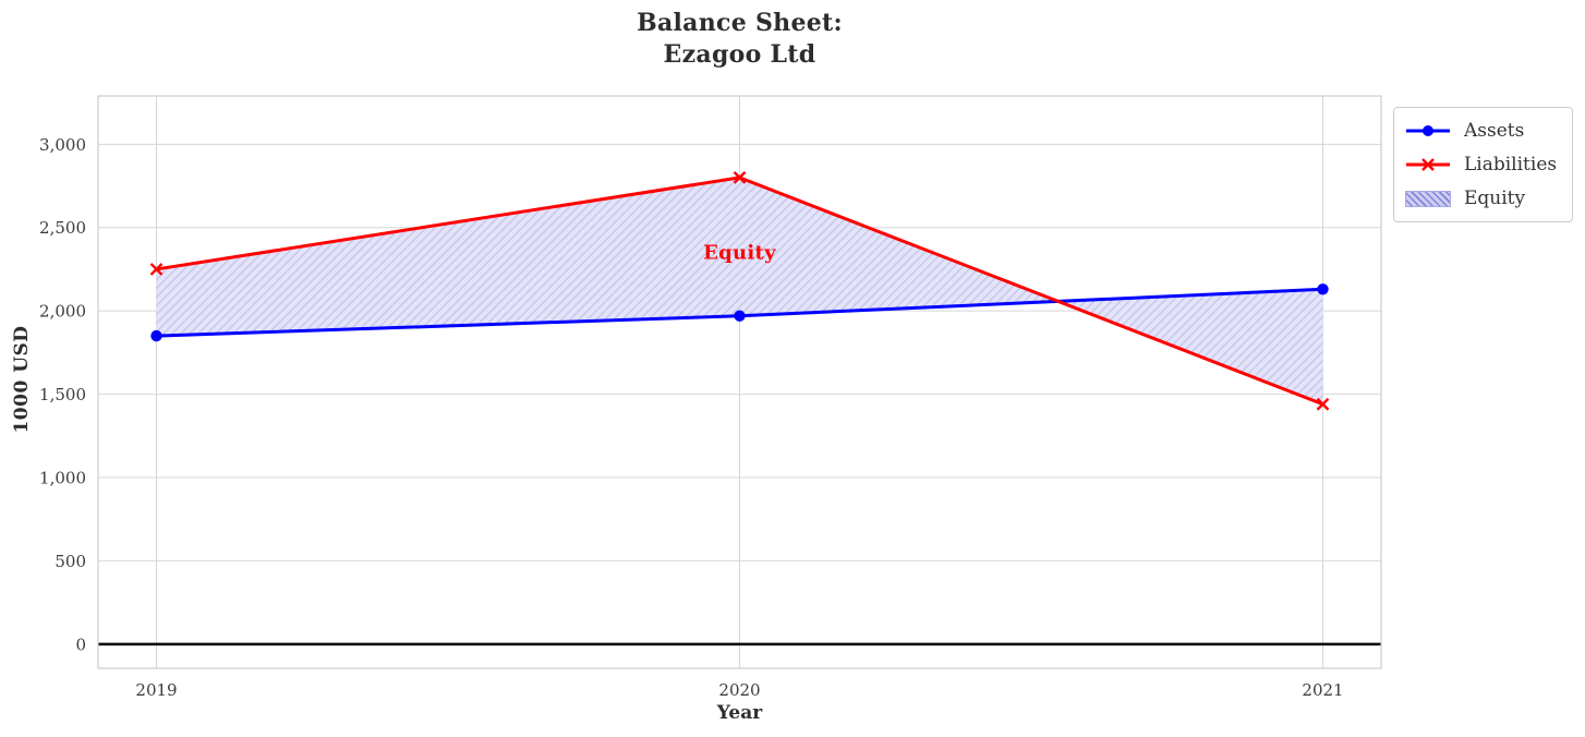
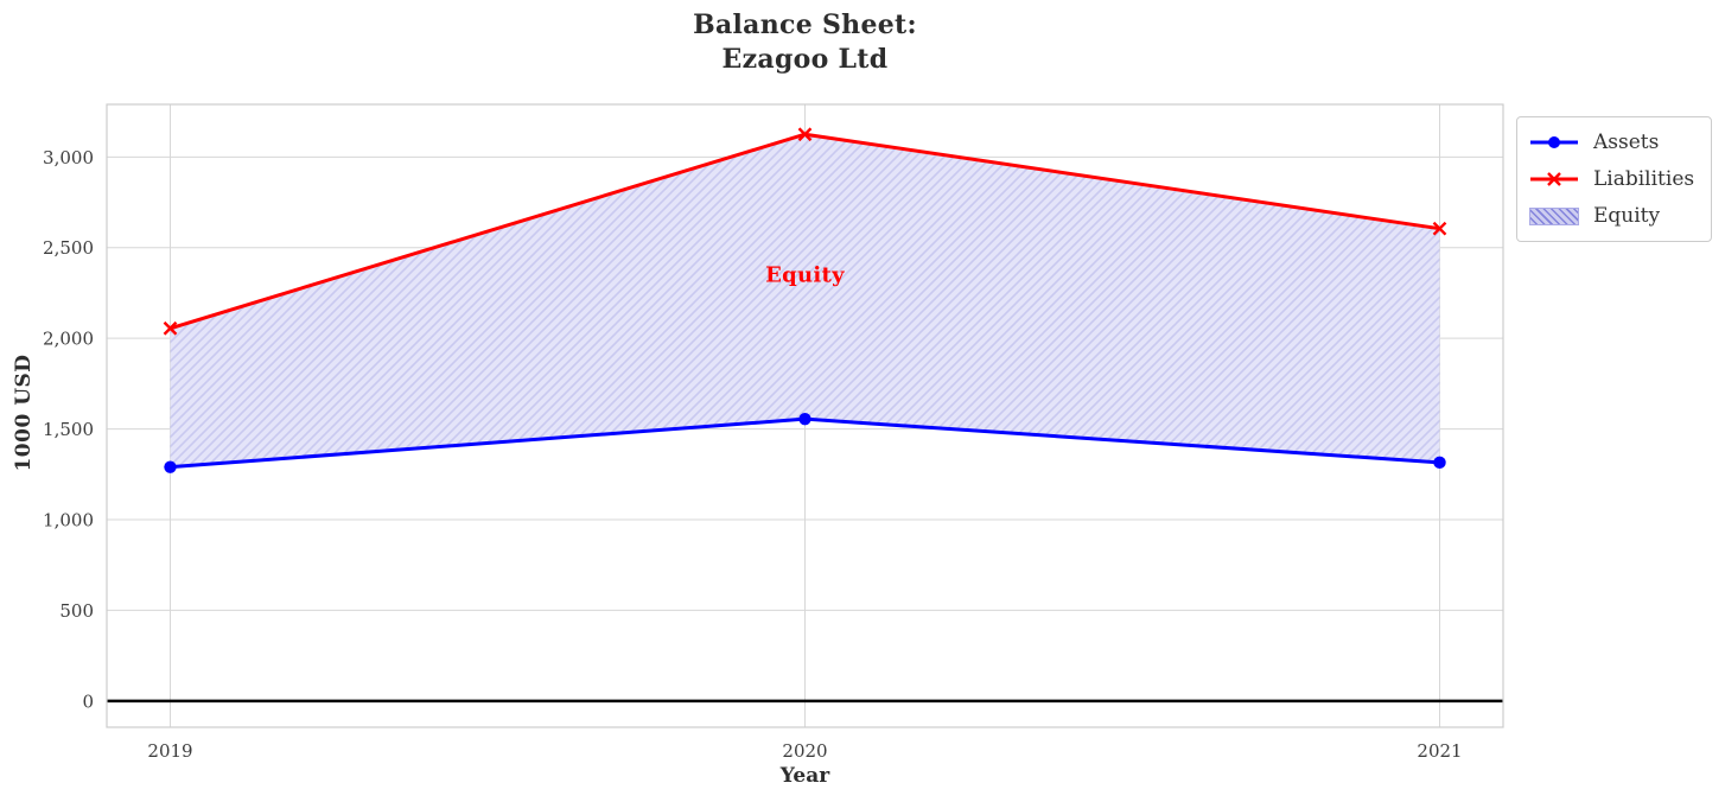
Assets/2019: 1850 -> 1290
Liabilities/2019: 2250 -> 2060
Assets/2020: 1970 -> 1560
Liabilities/2020: 2800 -> 3120
Assets/2021: 2130 -> 1320
Liabilities/2021: 1440 -> 2600
